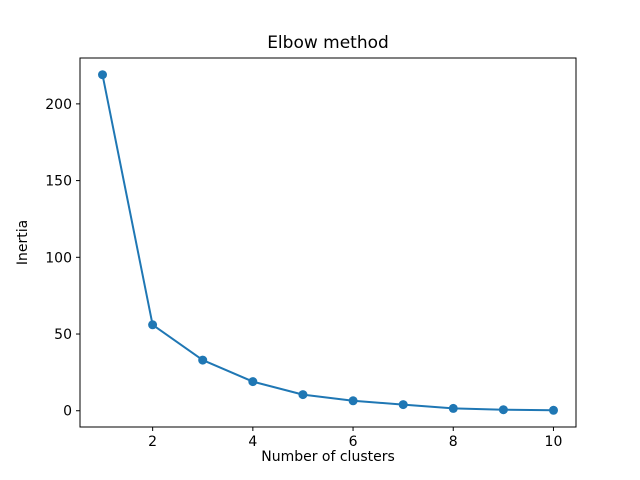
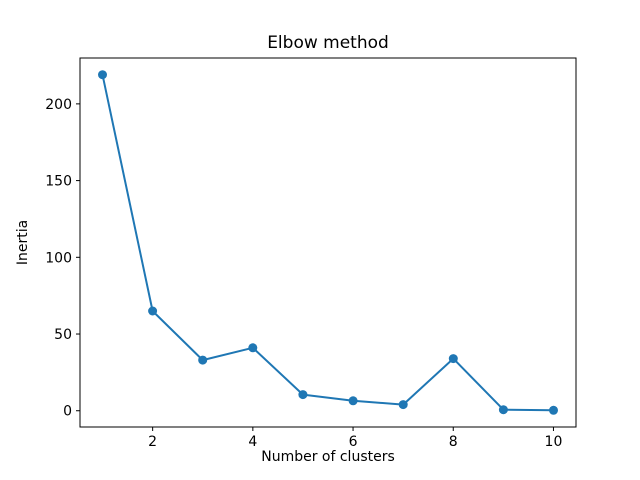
2: 56 -> 65
4: 19 -> 41
8: 2 -> 34
